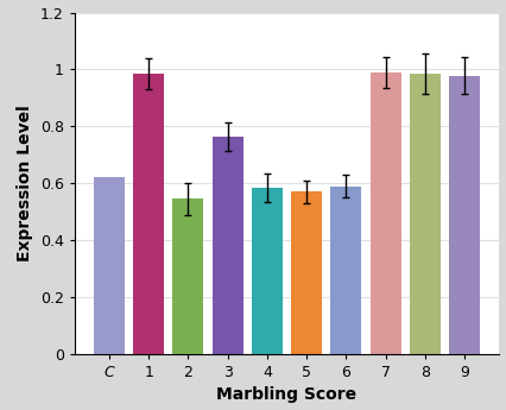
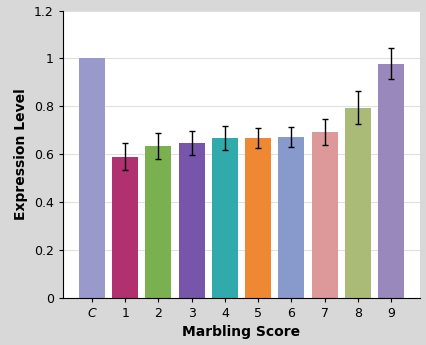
C: 0.620 -> 1.000
1: 0.985 -> 0.590
2: 0.545 -> 0.635
3: 0.765 -> 0.648
4: 0.585 -> 0.668
5: 0.570 -> 0.668
6: 0.590 -> 0.672
7: 0.990 -> 0.692
8: 0.985 -> 0.795
